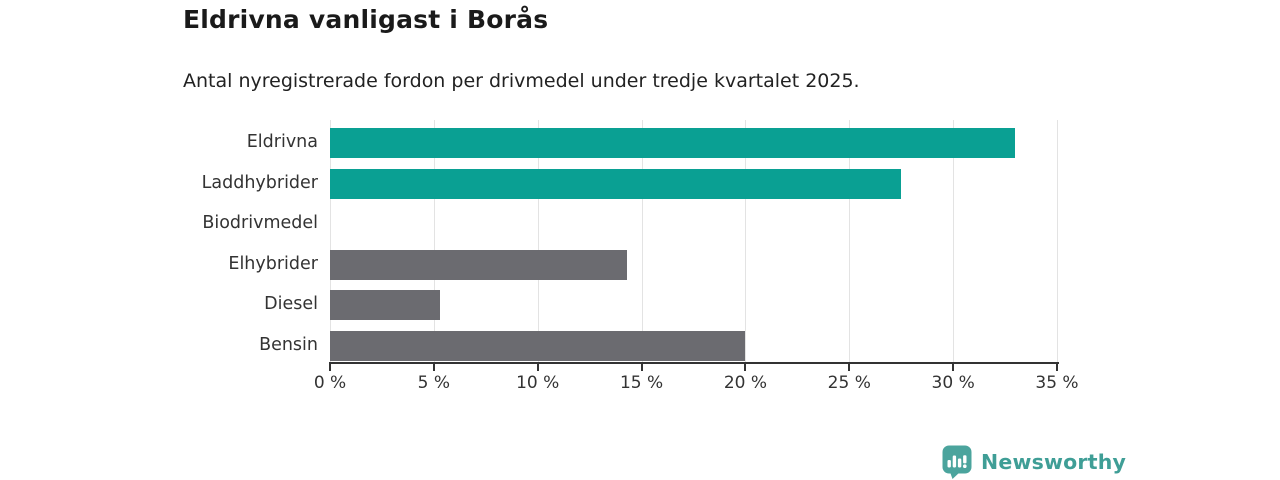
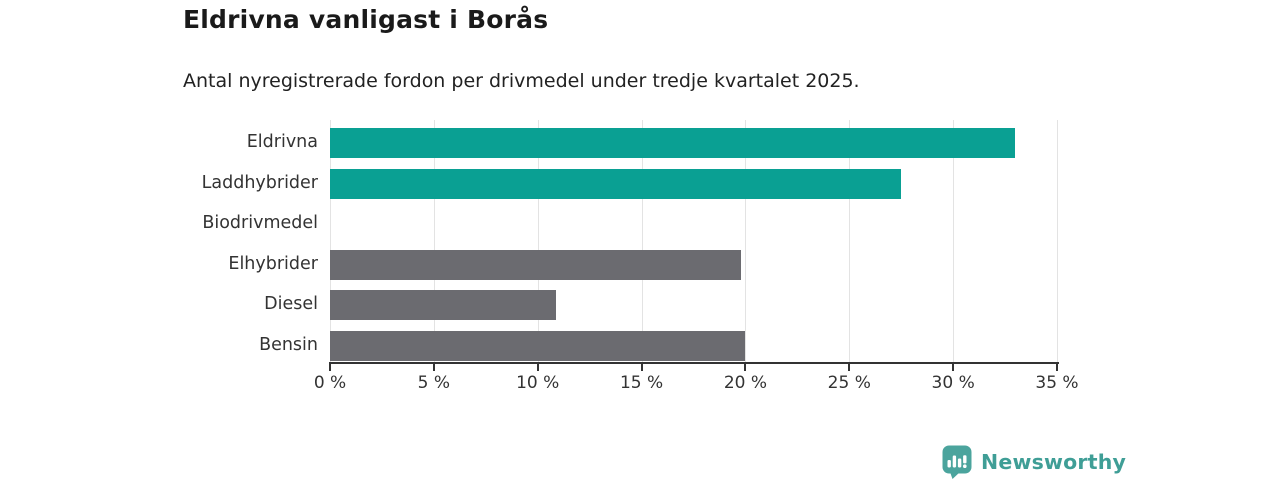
Elhybrider: 14.3% -> 19.8%
Diesel: 5.3% -> 10.9%
